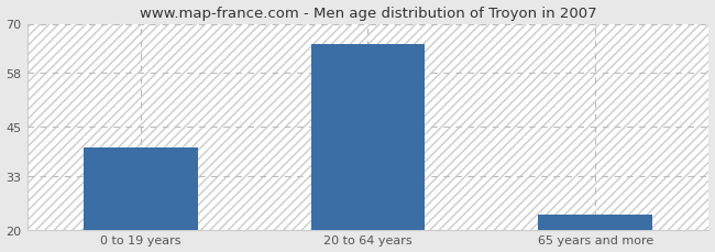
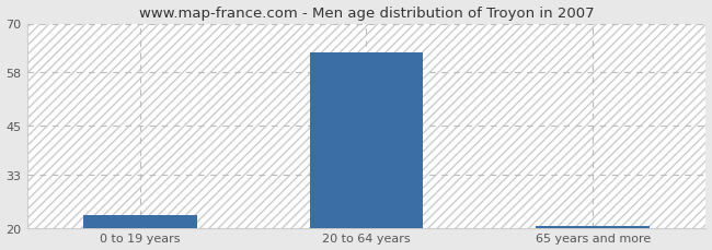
0 to 19 years: 40.0 -> 23.0
20 to 64 years: 65.0 -> 63.0
65 years and more: 23.5 -> 20.5
